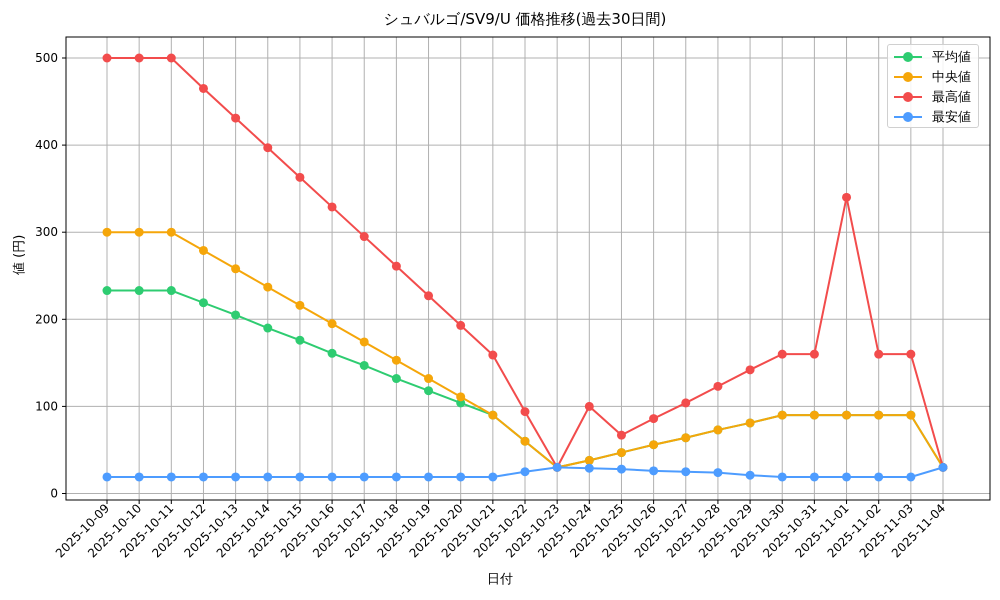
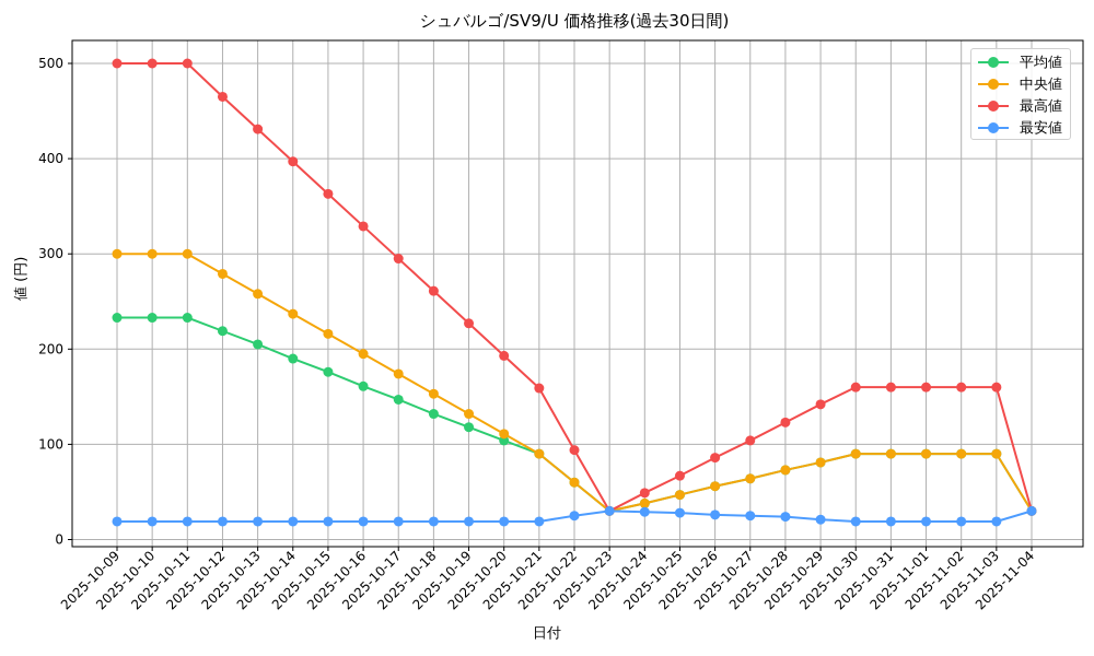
最高値/2025-10-24: 100 -> 50
最高値/2025-11-01: 340 -> 160
